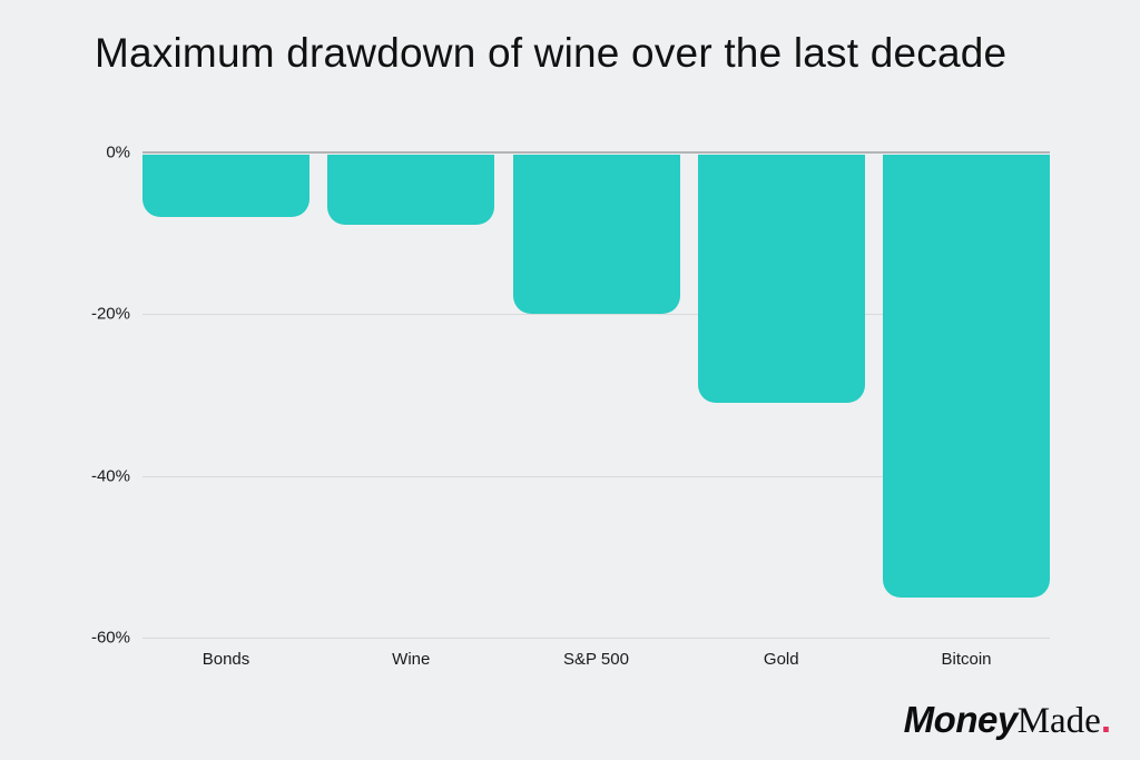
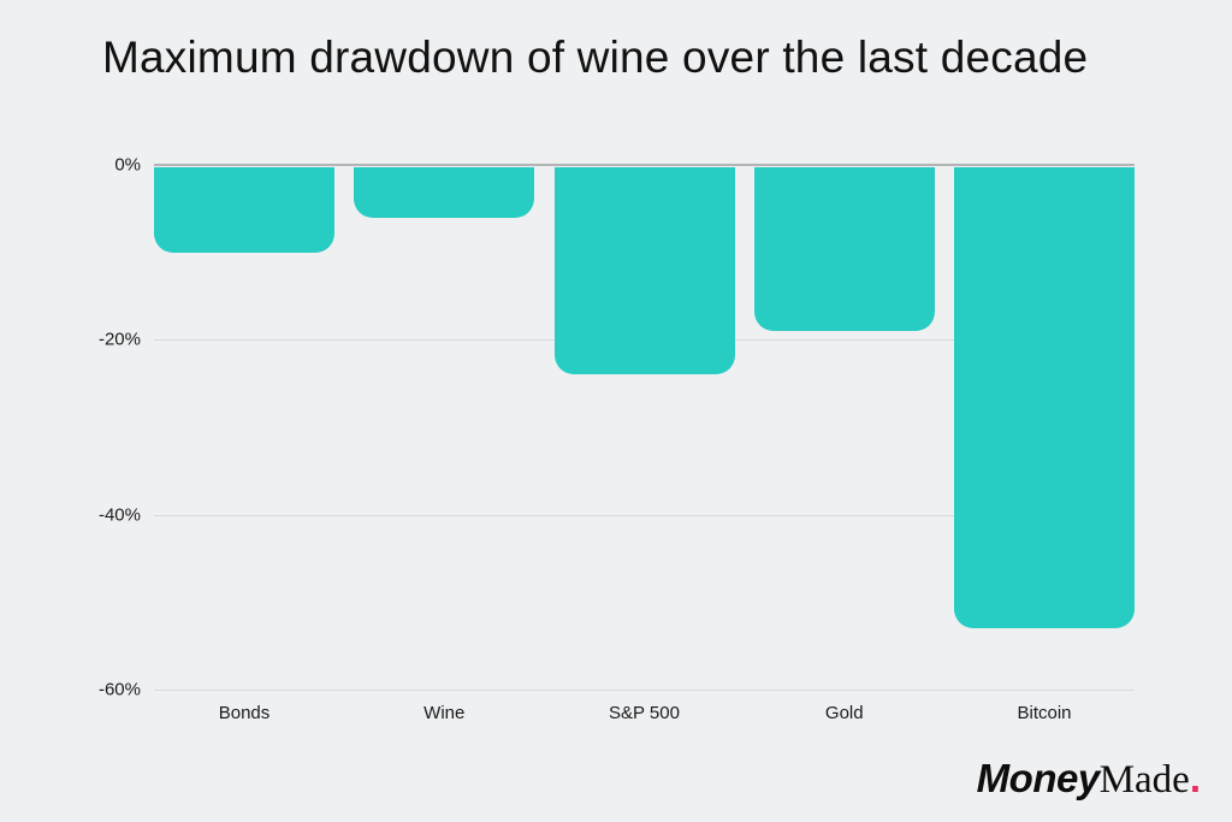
Bonds: -8% -> -10%
Wine: -9% -> -6%
S&P 500: -20% -> -24%
Gold: -31% -> -19%
Bitcoin: -55% -> -53%
